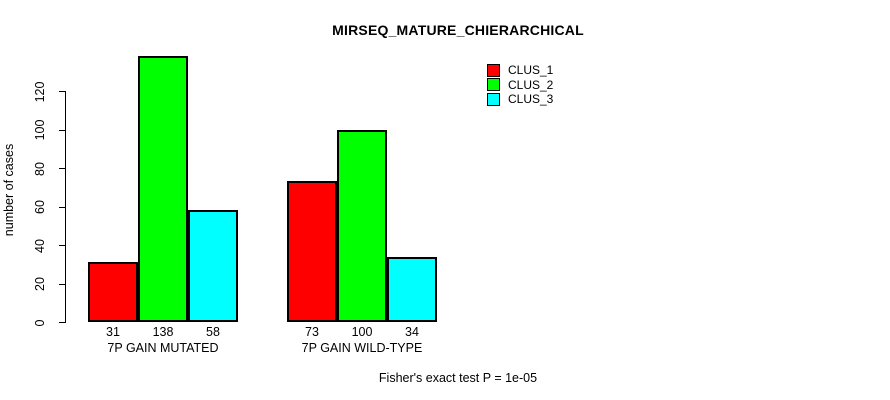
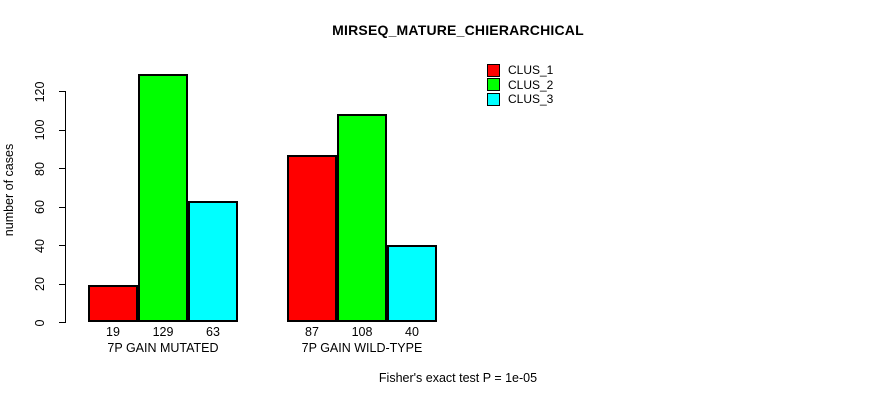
CLUS_1/7P GAIN MUTATED: 31 -> 19
CLUS_2/7P GAIN MUTATED: 138 -> 129
CLUS_3/7P GAIN MUTATED: 58 -> 63
CLUS_1/7P GAIN WILD-TYPE: 73 -> 87
CLUS_2/7P GAIN WILD-TYPE: 100 -> 108
CLUS_3/7P GAIN WILD-TYPE: 34 -> 40
